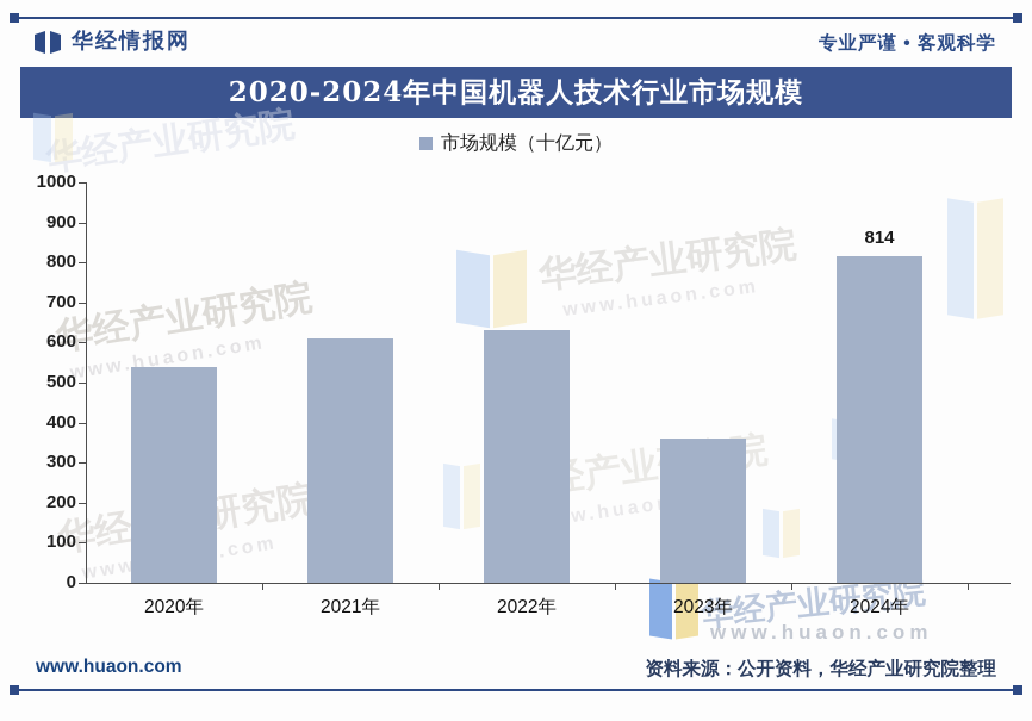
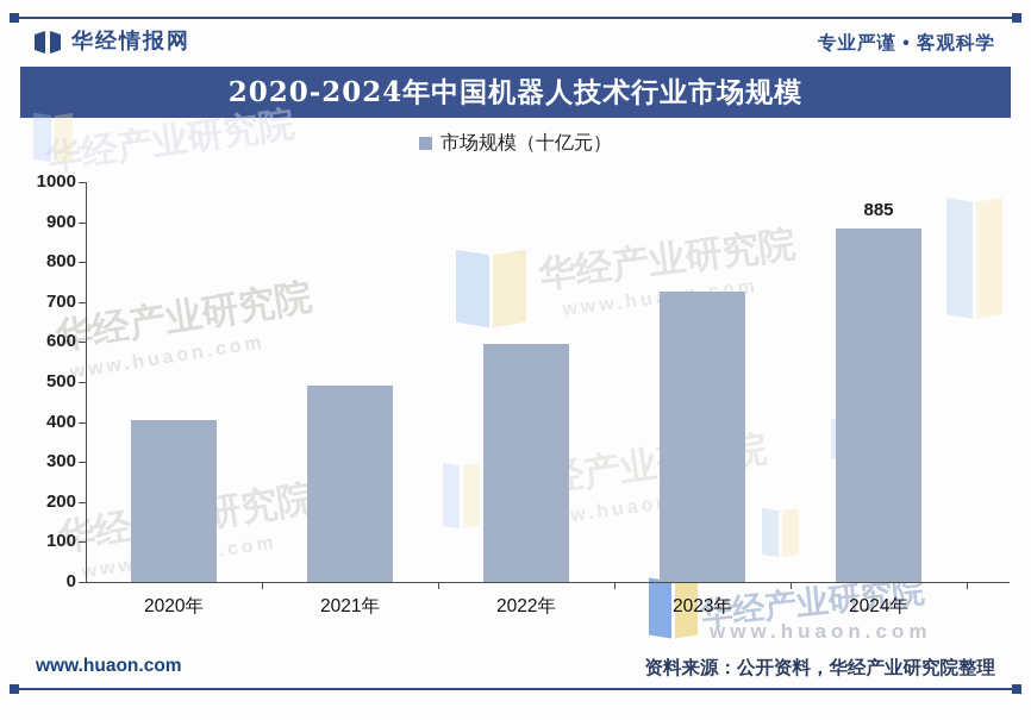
2020年: 540 -> 400
2021年: 610 -> 490
2022年: 630 -> 590
2023年: 360 -> 730
2024年: 814 -> 885
